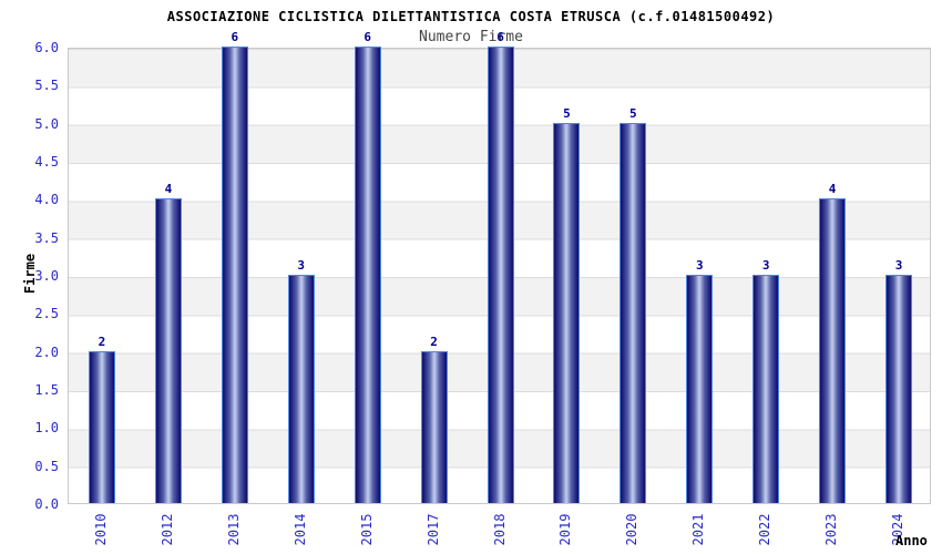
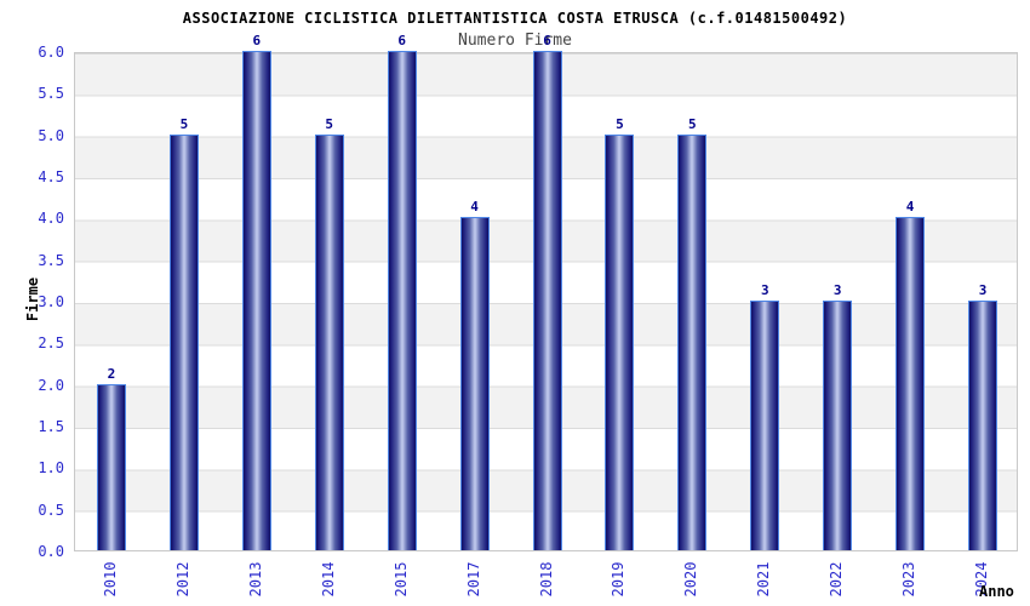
2012: 4 -> 5
2014: 3 -> 5
2017: 2 -> 4
